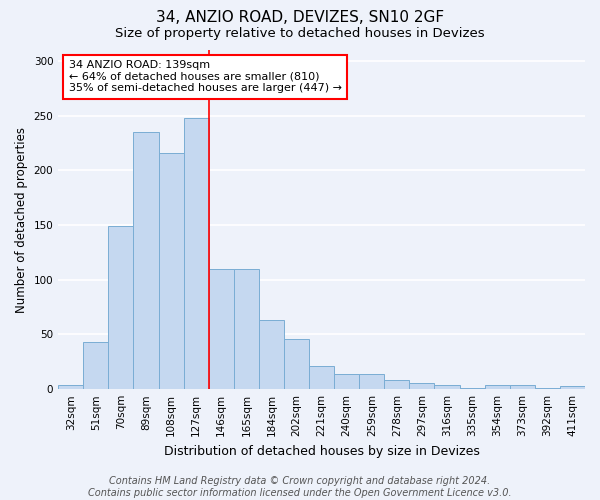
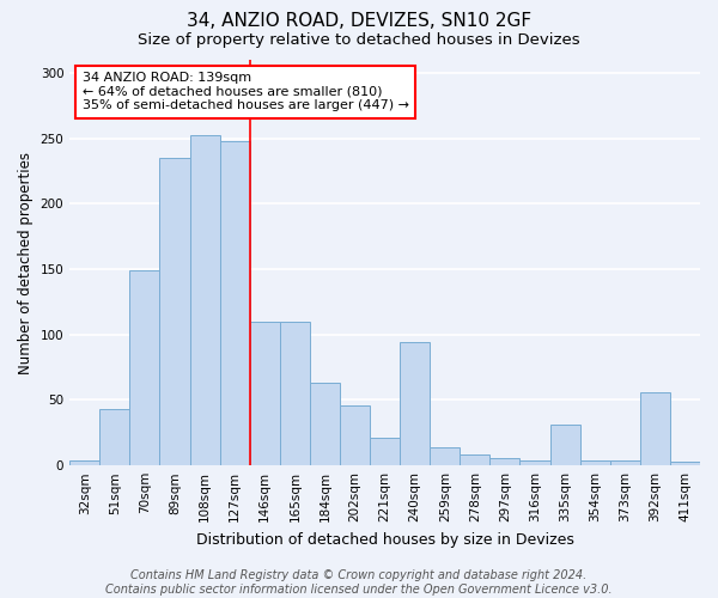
108sqm: 216 -> 252
240sqm: 14 -> 94
335sqm: 1 -> 31
392sqm: 1 -> 56
